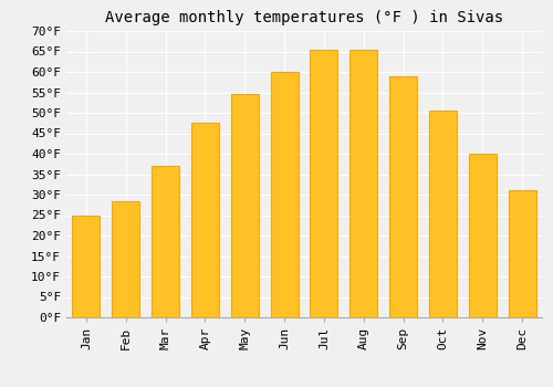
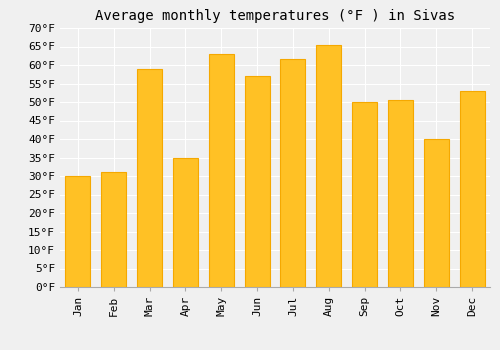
Jan: 25.0°F -> 30.0°F
Feb: 28.5°F -> 31.0°F
Mar: 37.0°F -> 59.0°F
Apr: 47.5°F -> 35.0°F
May: 54.5°F -> 63.0°F
Jun: 60.0°F -> 57.0°F
Jul: 65.5°F -> 61.5°F
Sep: 59.0°F -> 50.0°F
Dec: 31.0°F -> 53.0°F
